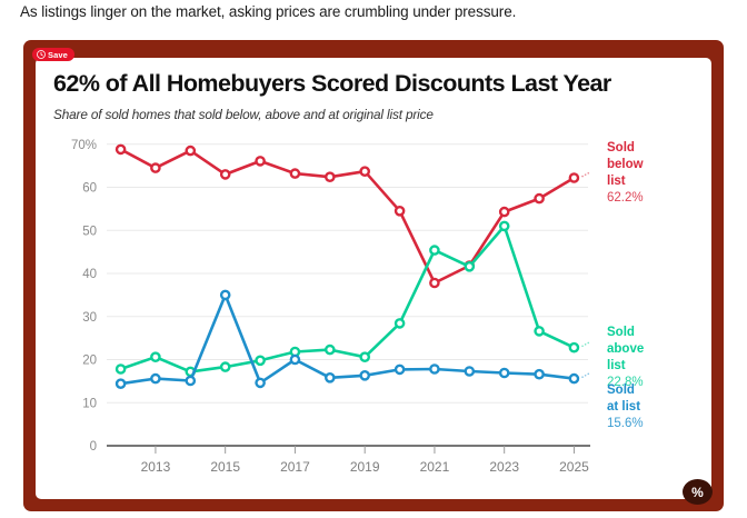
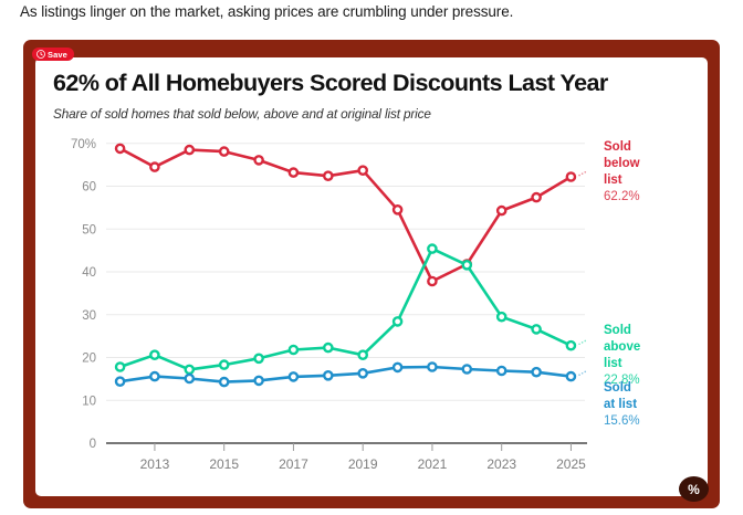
Sold below list/2015: 63% -> 68%
Sold at list/2015: 35% -> 14%
Sold at list/2017: 20% -> 16%
Sold above list/2023: 51% -> 30%
